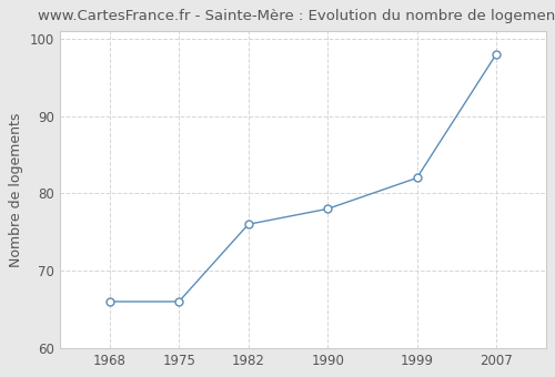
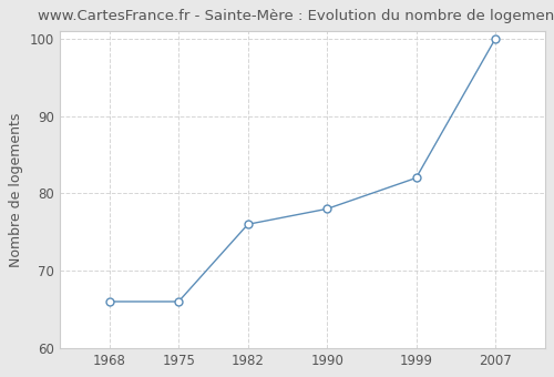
2007: 98 -> 100
